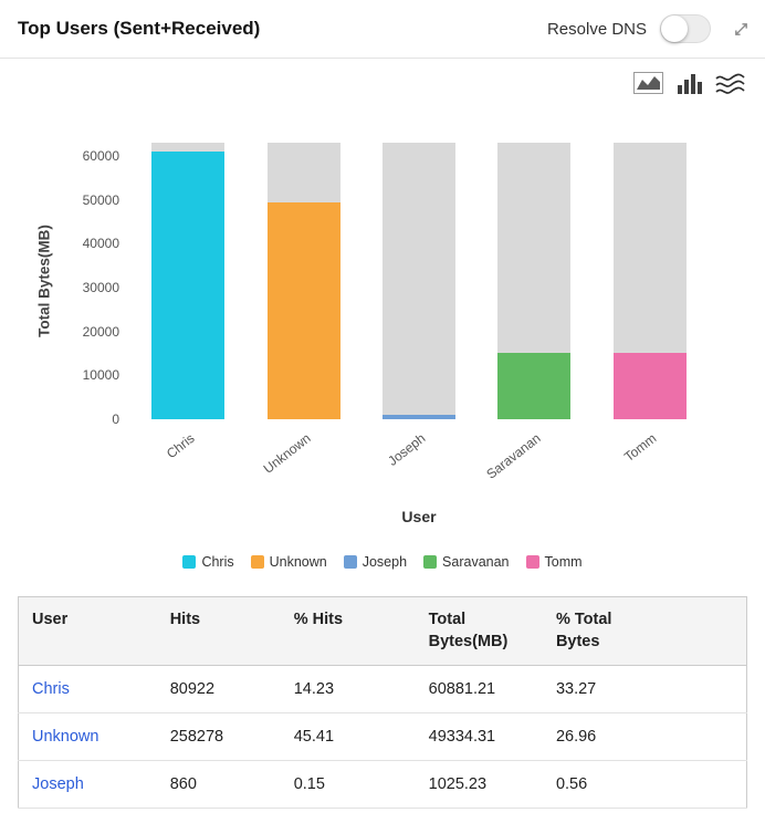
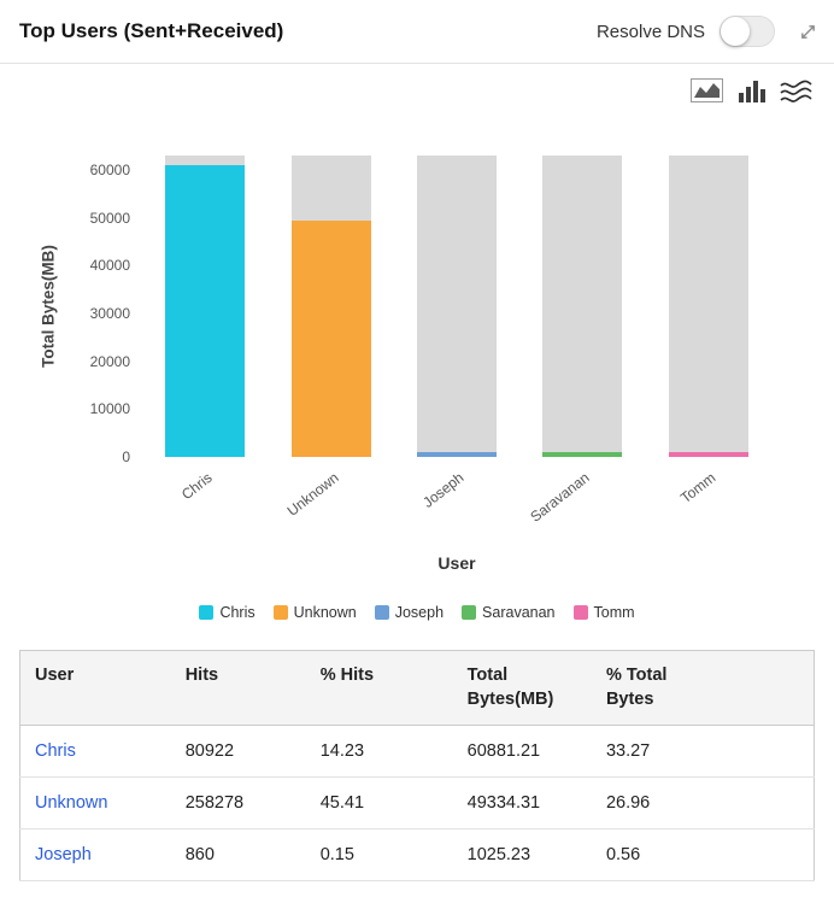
Saravanan: 15000 -> 1000
Tomm: 15000 -> 1000
